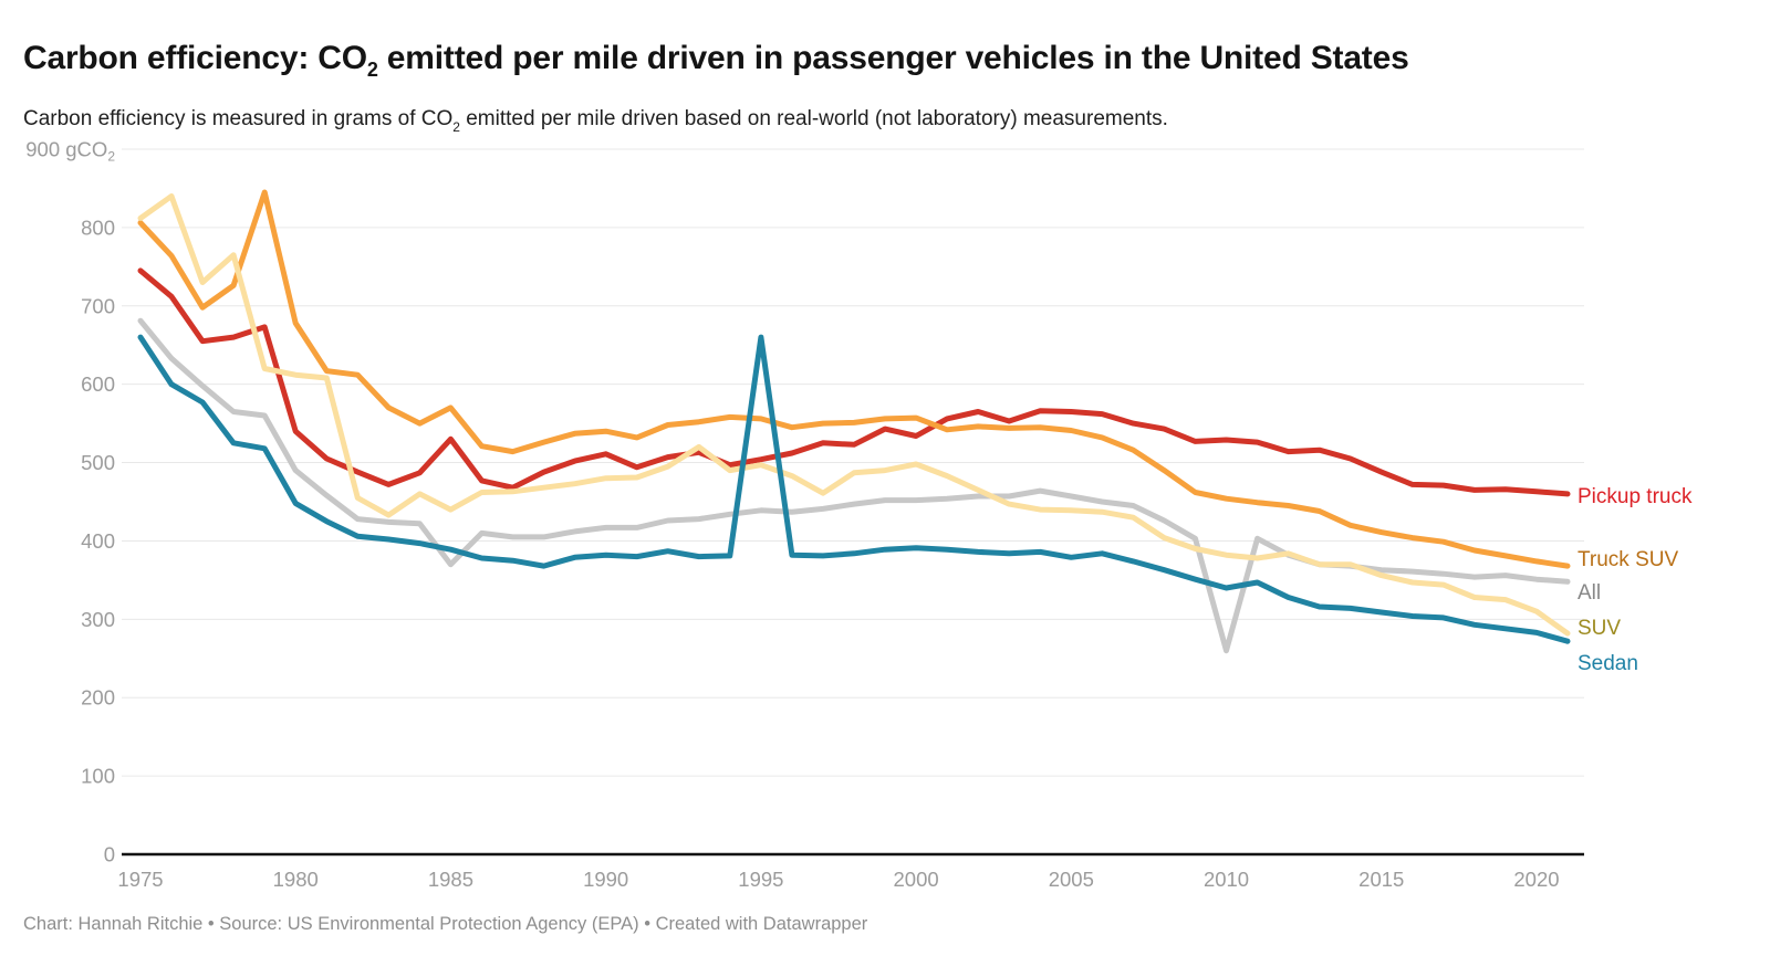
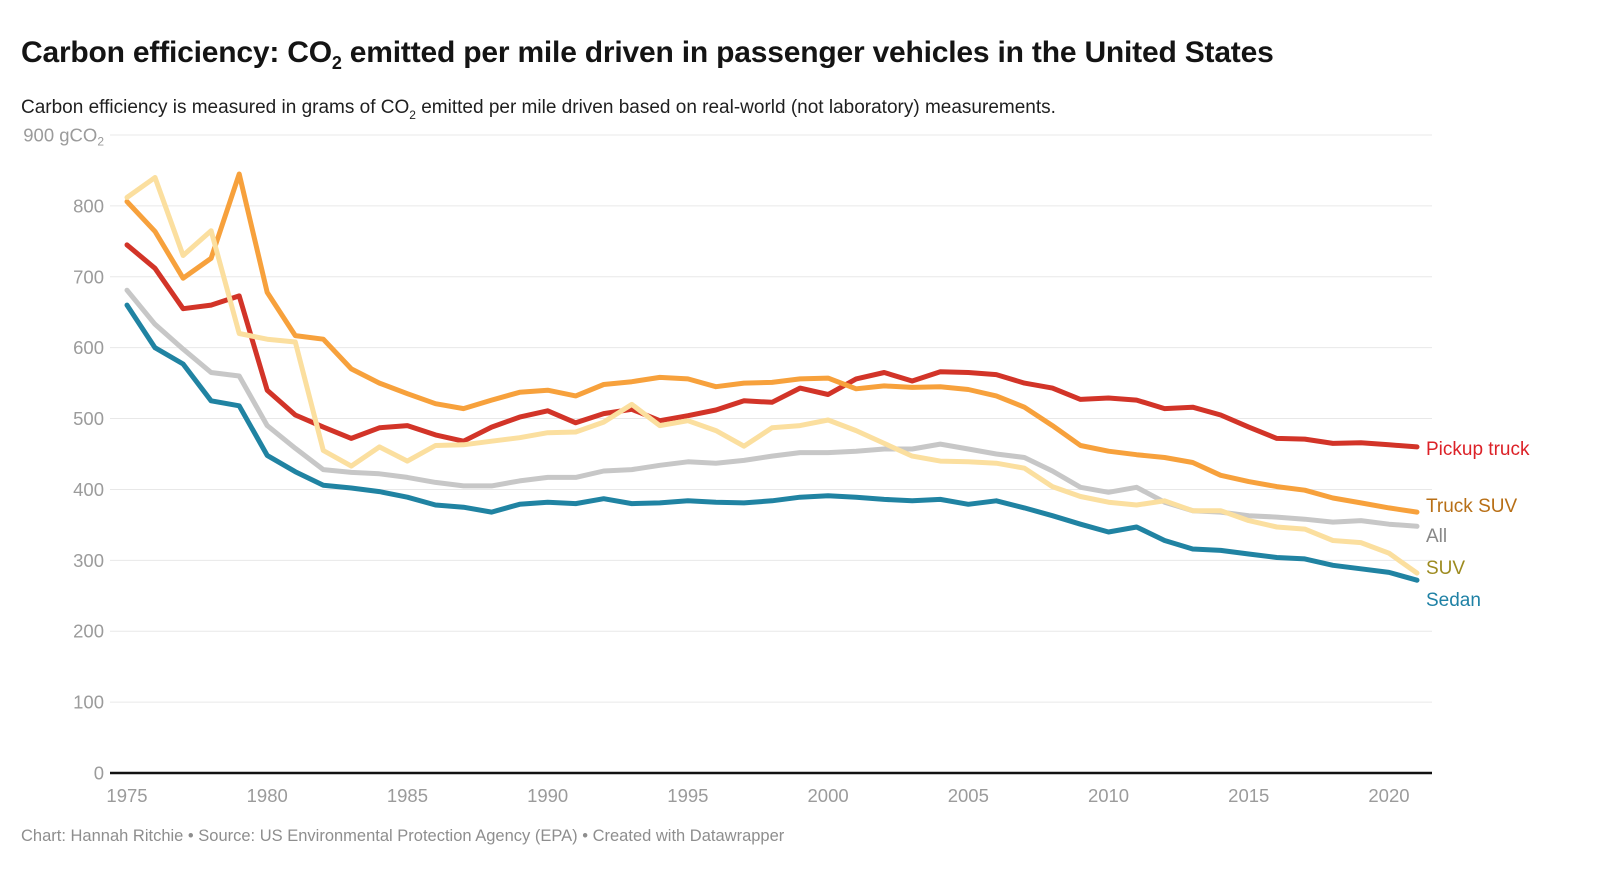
Pickup truck/1985: 530 -> 490
Truck SUV/1985: 570 -> 540
All/1985: 370 -> 420
Sedan/1995: 660 -> 380
All/2010: 260 -> 400
